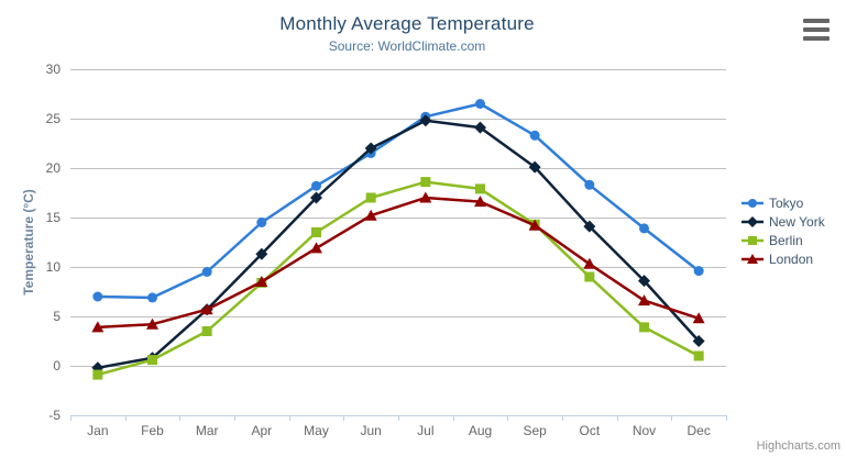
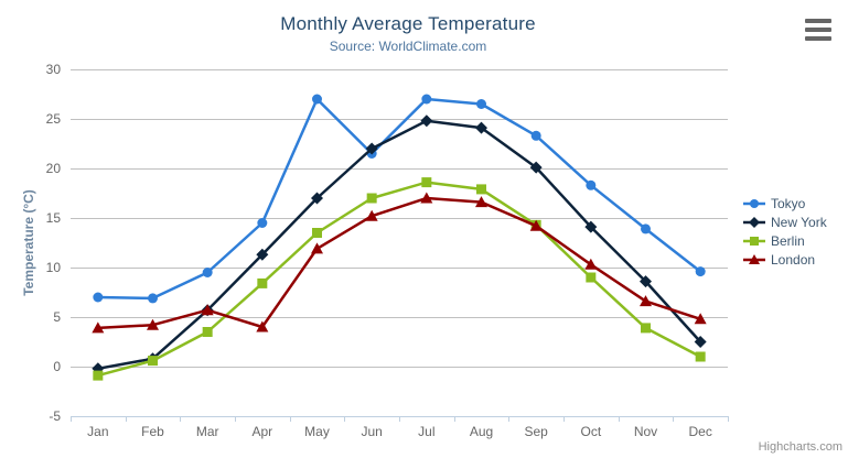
London/Apr: 8 -> 4
Tokyo/May: 18 -> 27
Tokyo/Jul: 25 -> 27
